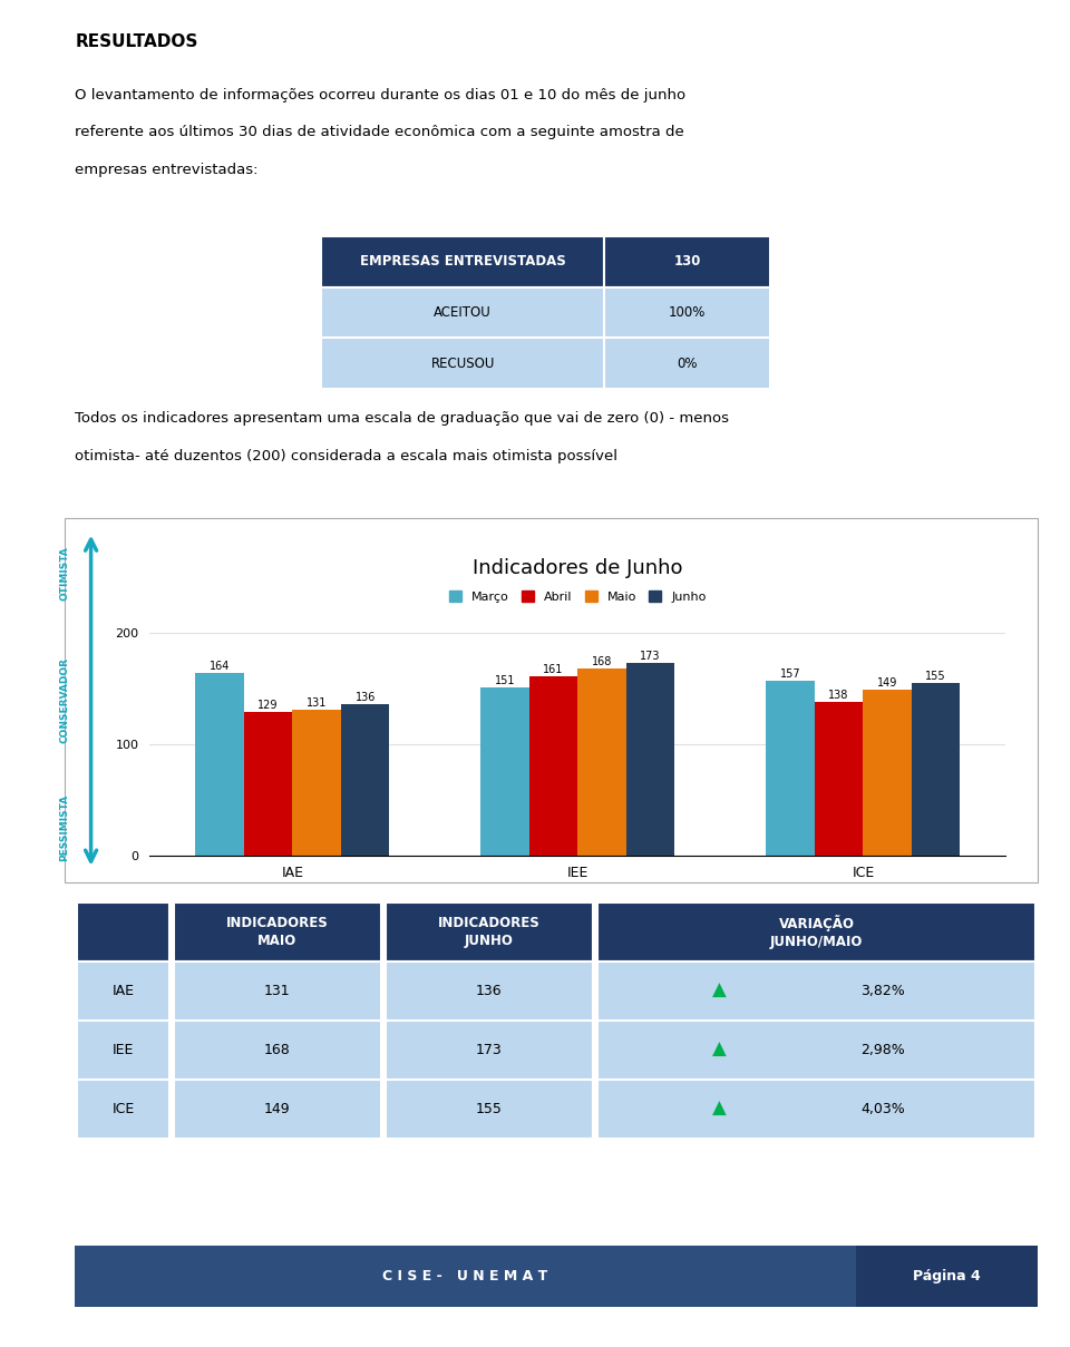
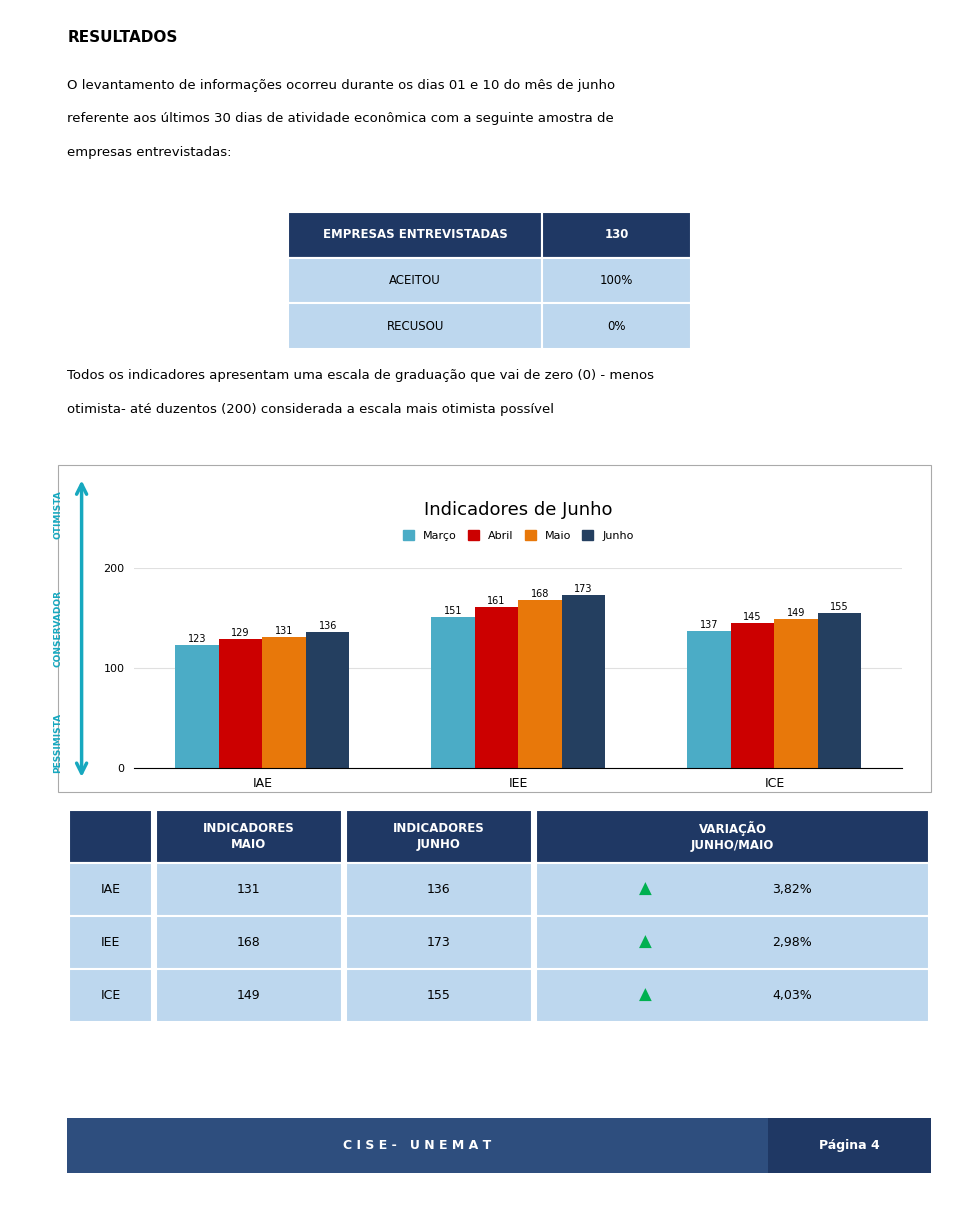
Março/IAE: 164 -> 123
Março/ICE: 157 -> 137
Abril/ICE: 138 -> 145
